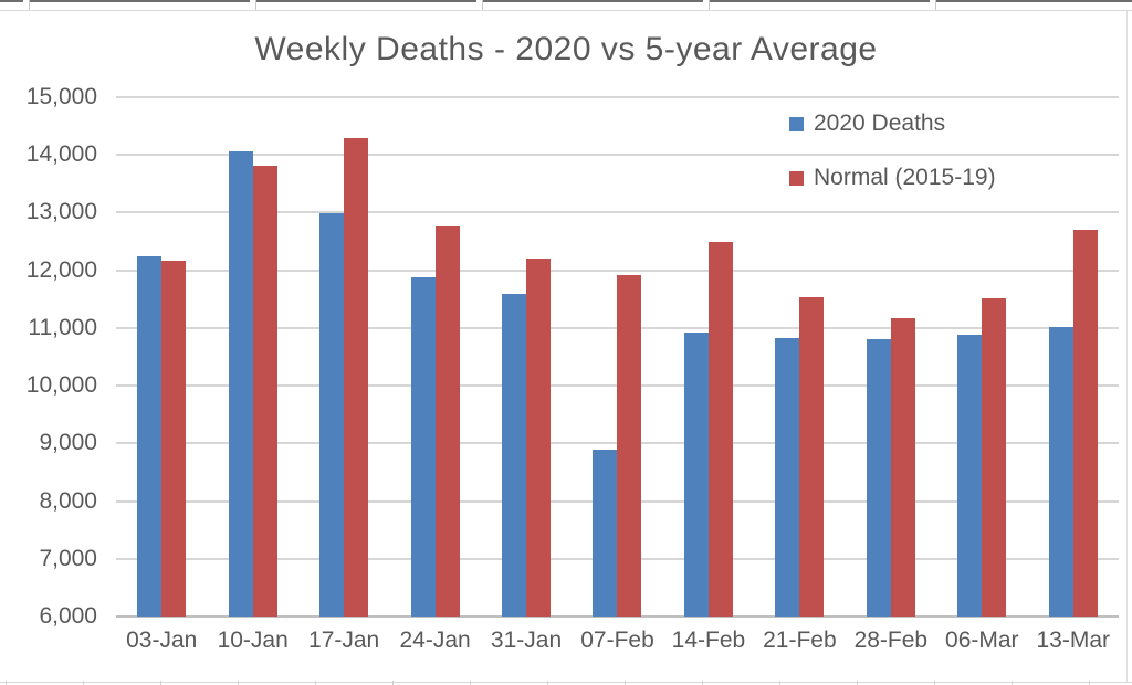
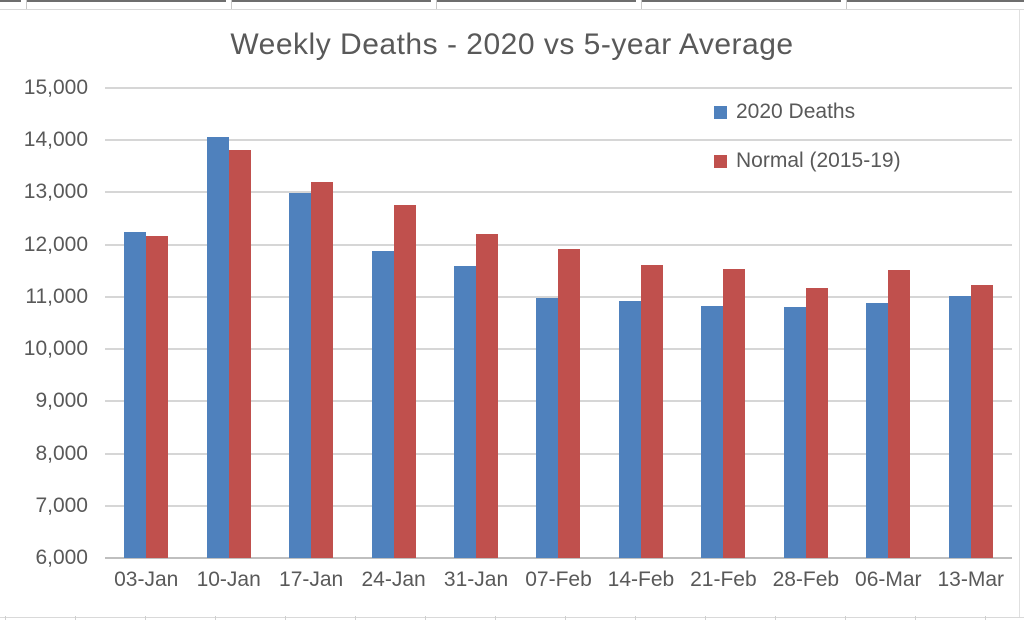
Normal (2015-19)/17-Jan: 14300 -> 13200
2020 Deaths/07-Feb: 8900 -> 11000
Normal (2015-19)/14-Feb: 12500 -> 11600
Normal (2015-19)/13-Mar: 12700 -> 11200
